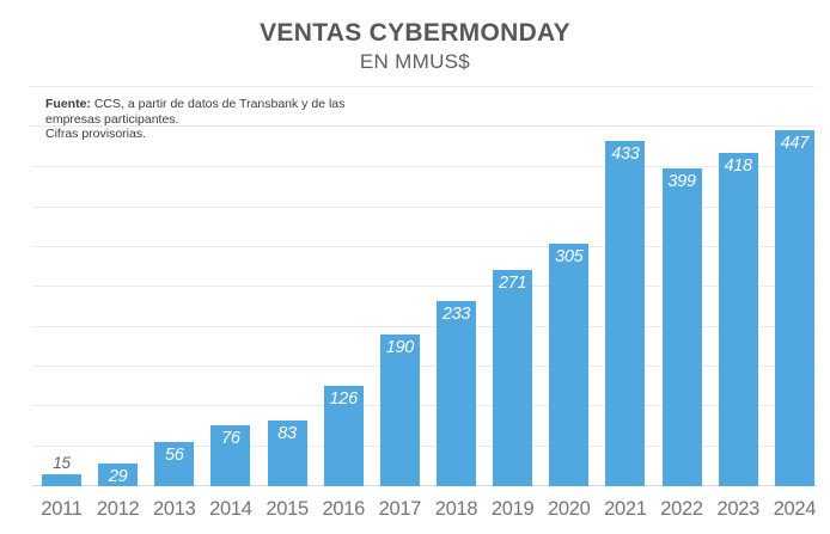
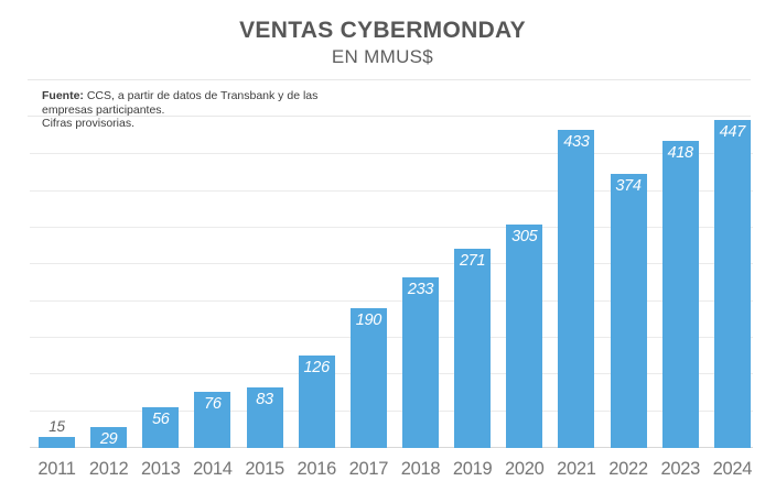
2022: 399 -> 374
